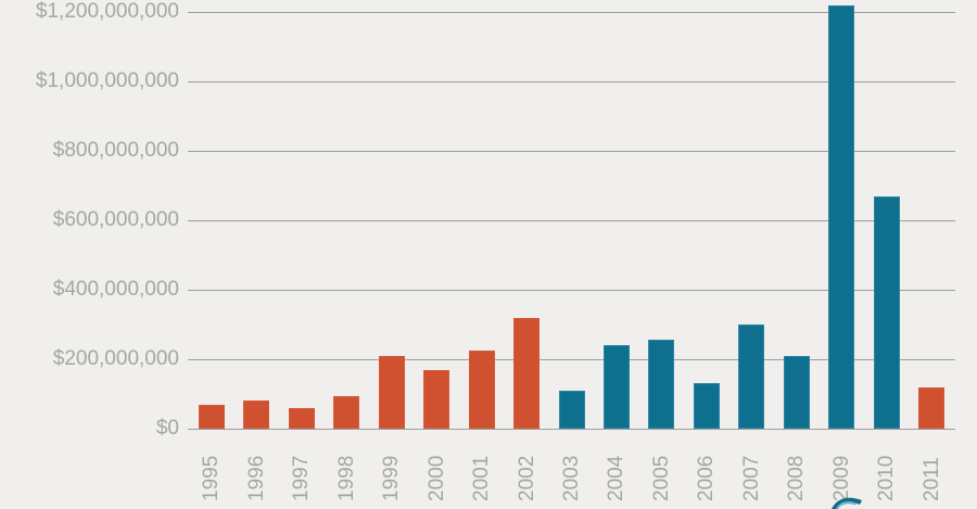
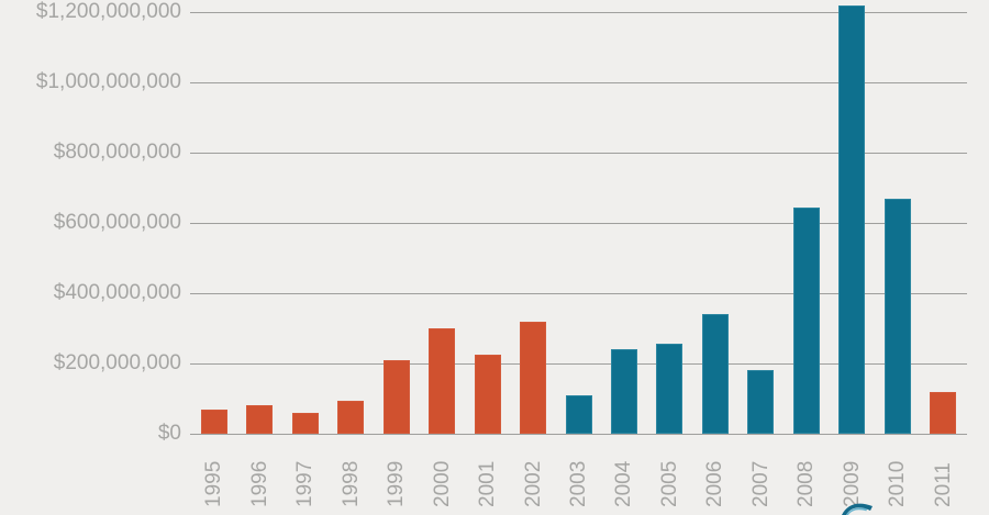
2000: $170000000 -> $300000000
2006: $130000000 -> $340000000
2007: $300000000 -> $180000000
2008: $210000000 -> $640000000
